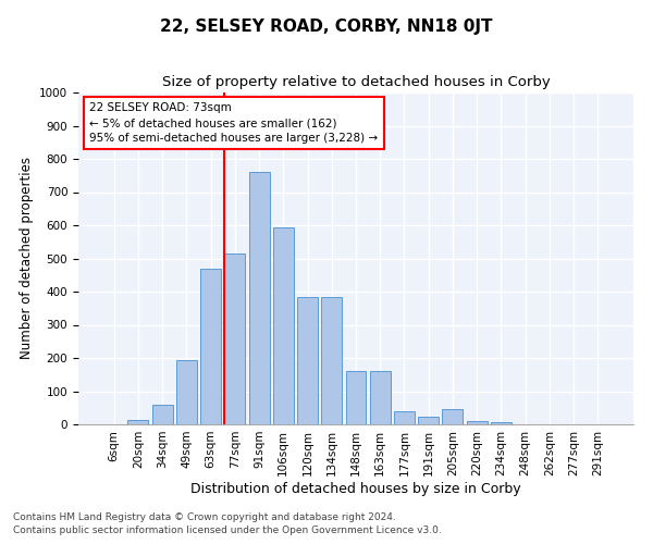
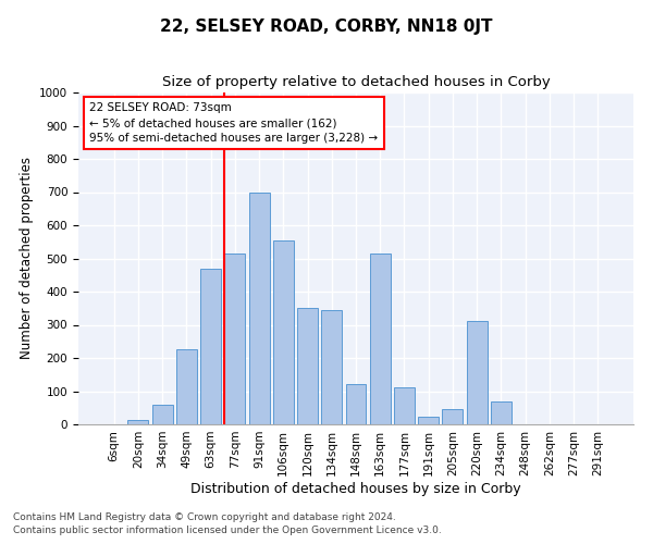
49sqm: 192 -> 225
91sqm: 760 -> 700
106sqm: 595 -> 555
120sqm: 383 -> 350
134sqm: 383 -> 345
148sqm: 160 -> 120
163sqm: 160 -> 515
177sqm: 40 -> 110
220sqm: 10 -> 310
234sqm: 7 -> 70
